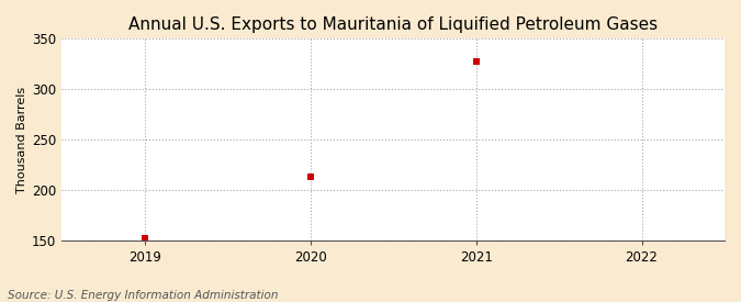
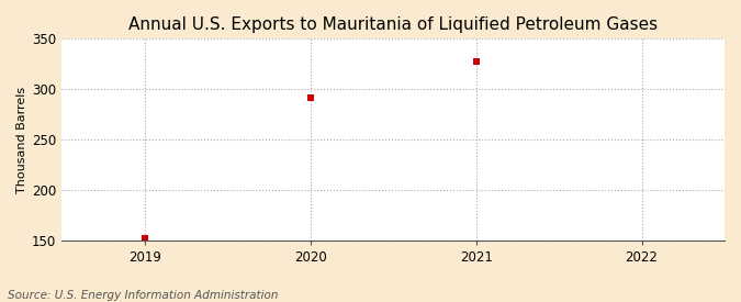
2020: 213 -> 292
